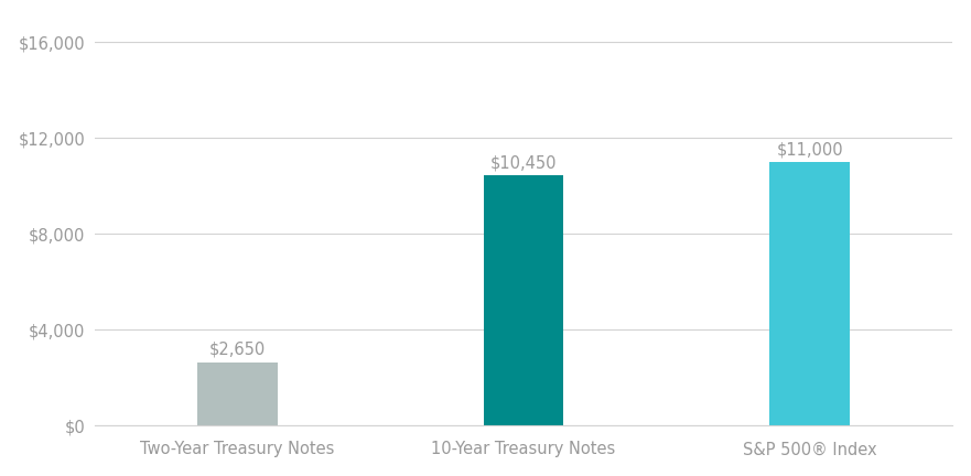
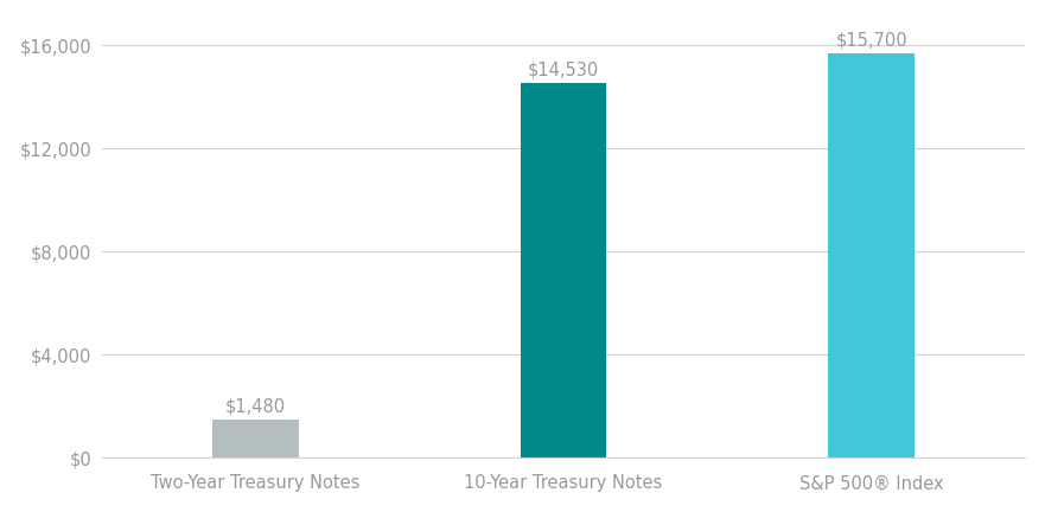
Two-Year Treasury Notes: $2,650 -> $1,480
10-Year Treasury Notes: $10,450 -> $14,530
S&P 500® Index: $11,000 -> $15,700
